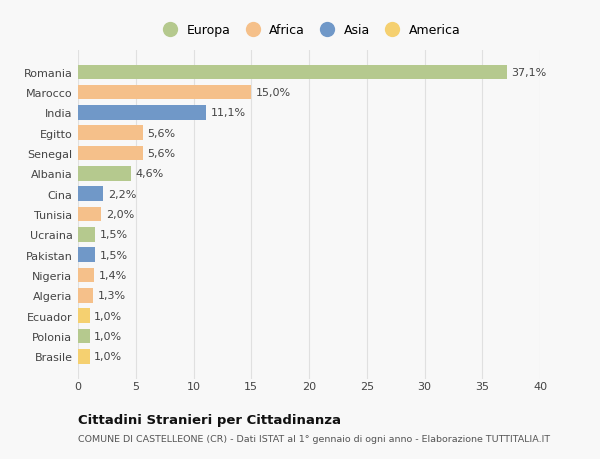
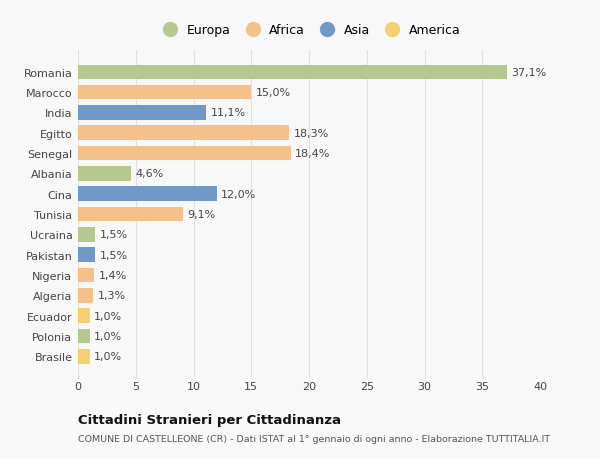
Egitto: 5,6% -> 18,3%
Senegal: 5,6% -> 18,4%
Cina: 2,2% -> 12,0%
Tunisia: 2,0% -> 9,1%
